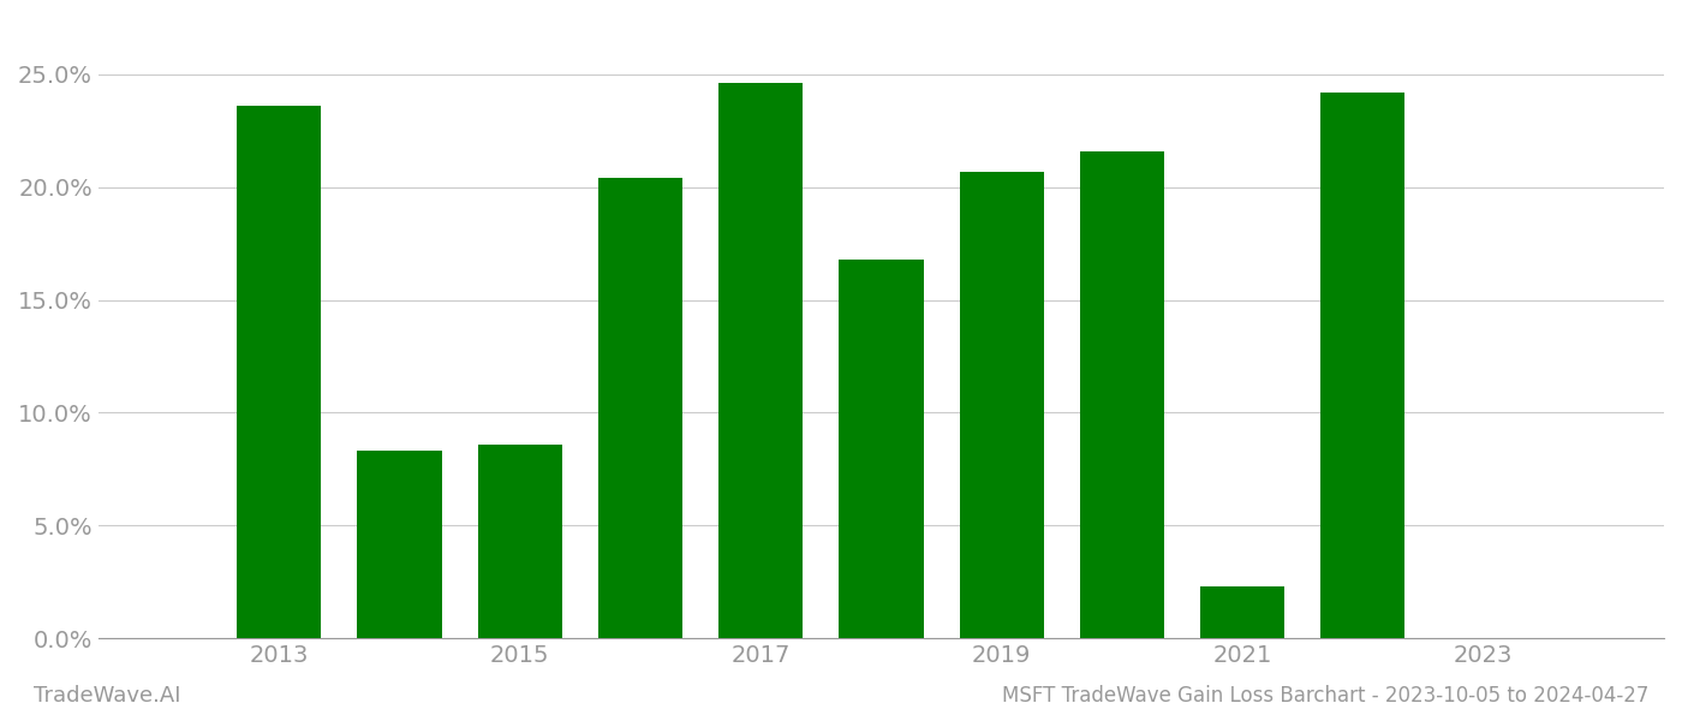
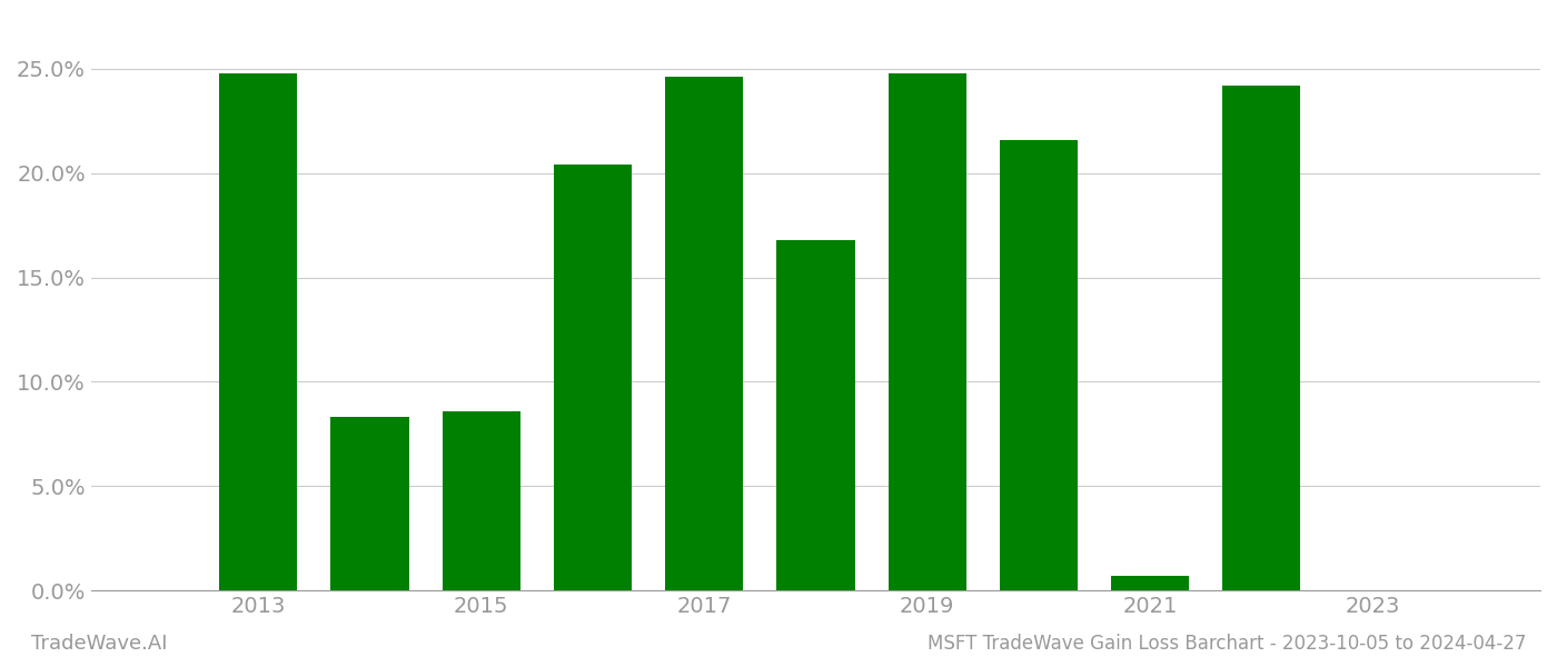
2013: 23.6% -> 24.8%
2019: 20.7% -> 24.8%
2021: 2.3% -> 0.7%
